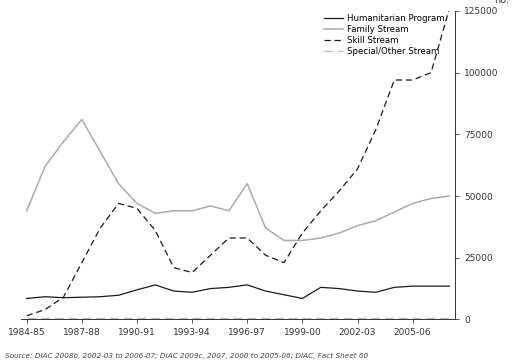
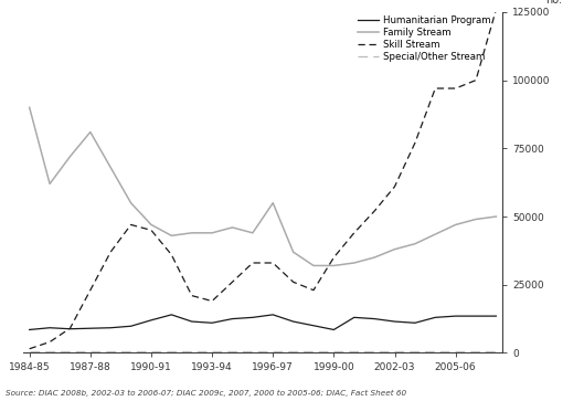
Family Stream/1984-85: 44000 -> 90000
